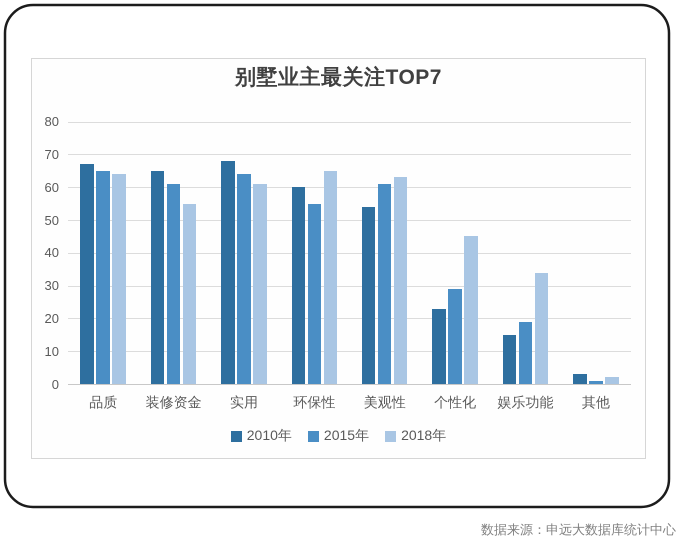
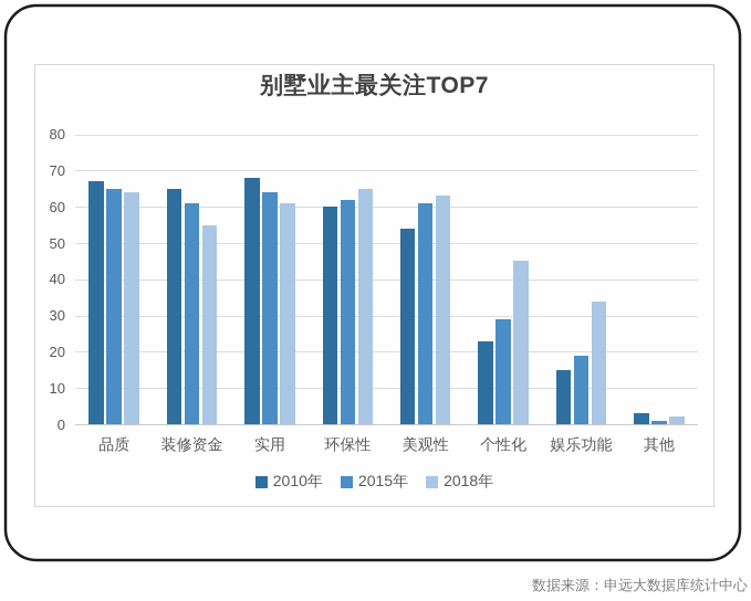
2015年/环保性: 55 -> 62
